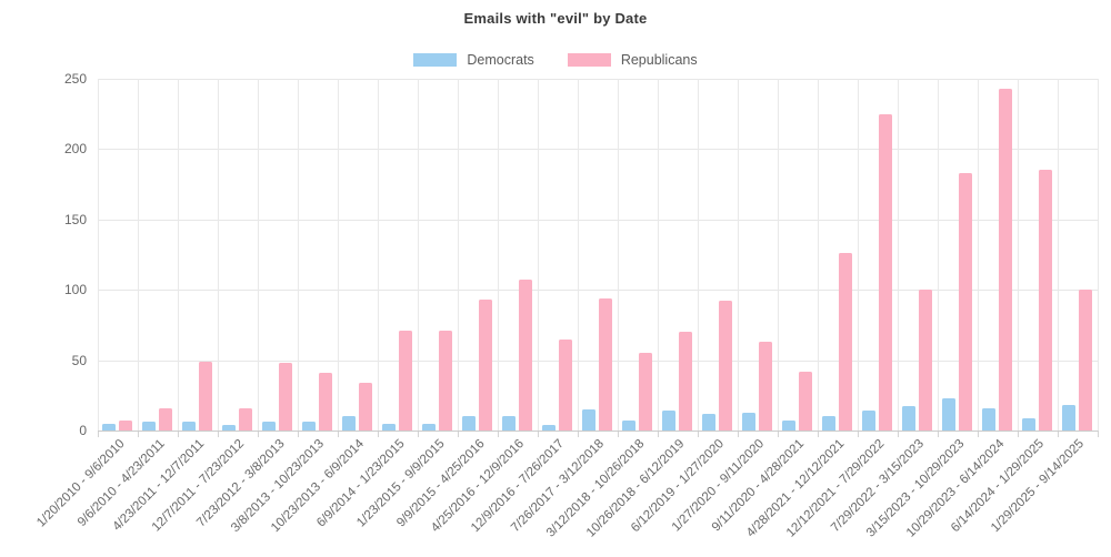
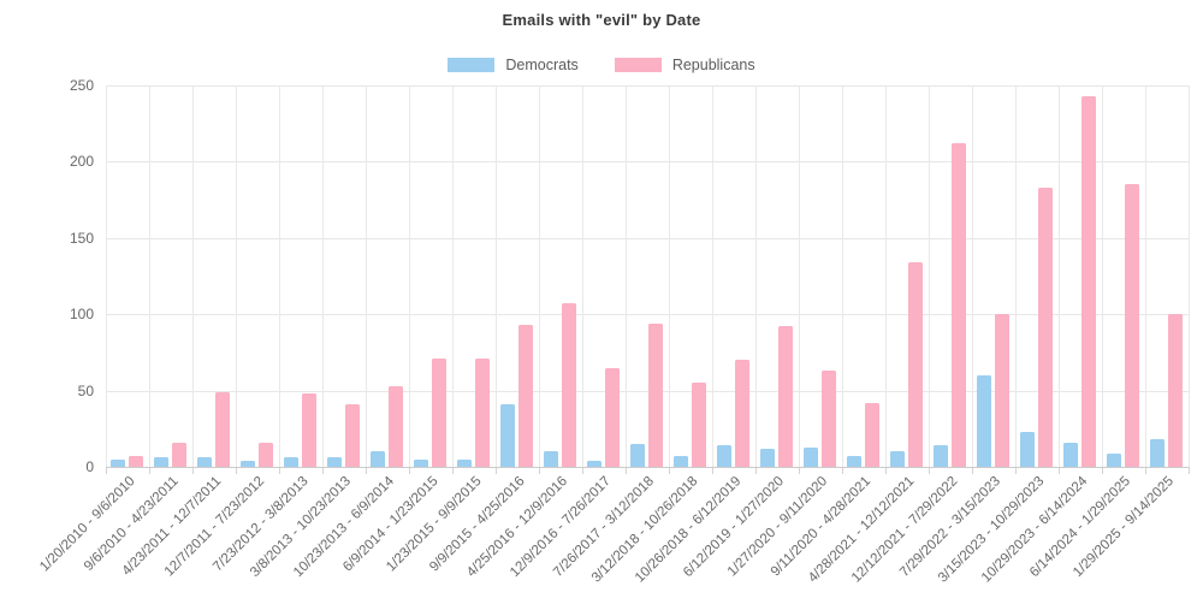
Republicans/10/23/2013 - 6/9/2014: 34 -> 53
Democrats/9/9/2015 - 4/25/2016: 10 -> 41
Republicans/4/28/2021 - 12/12/2021: 126 -> 134
Republicans/12/12/2021 - 7/29/2022: 225 -> 212
Democrats/7/29/2022 - 3/15/2023: 17 -> 60
